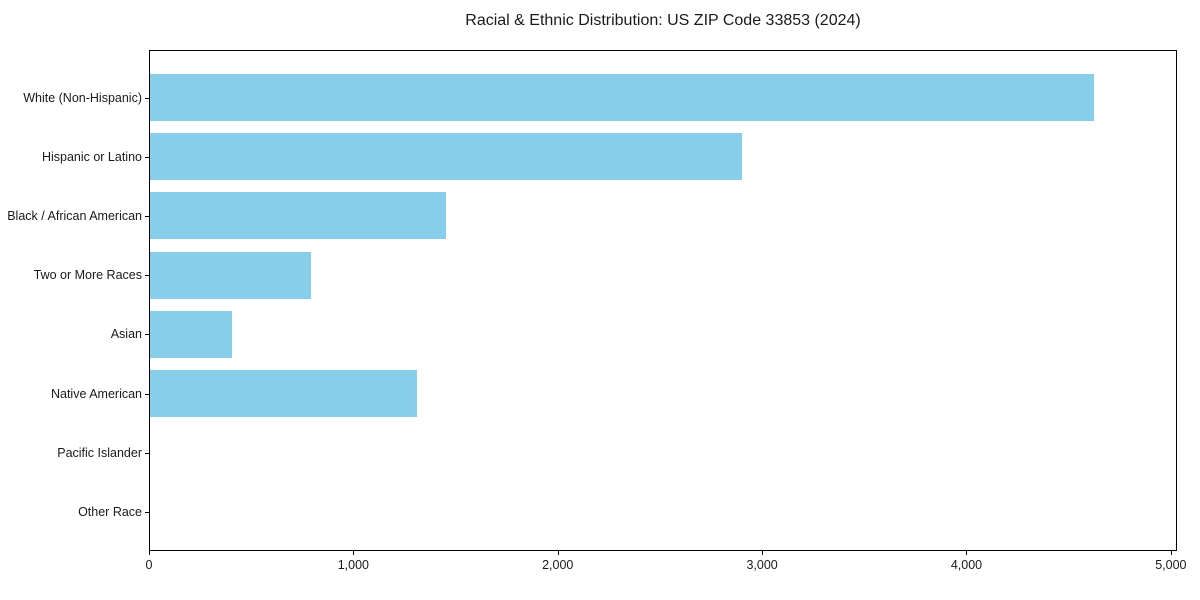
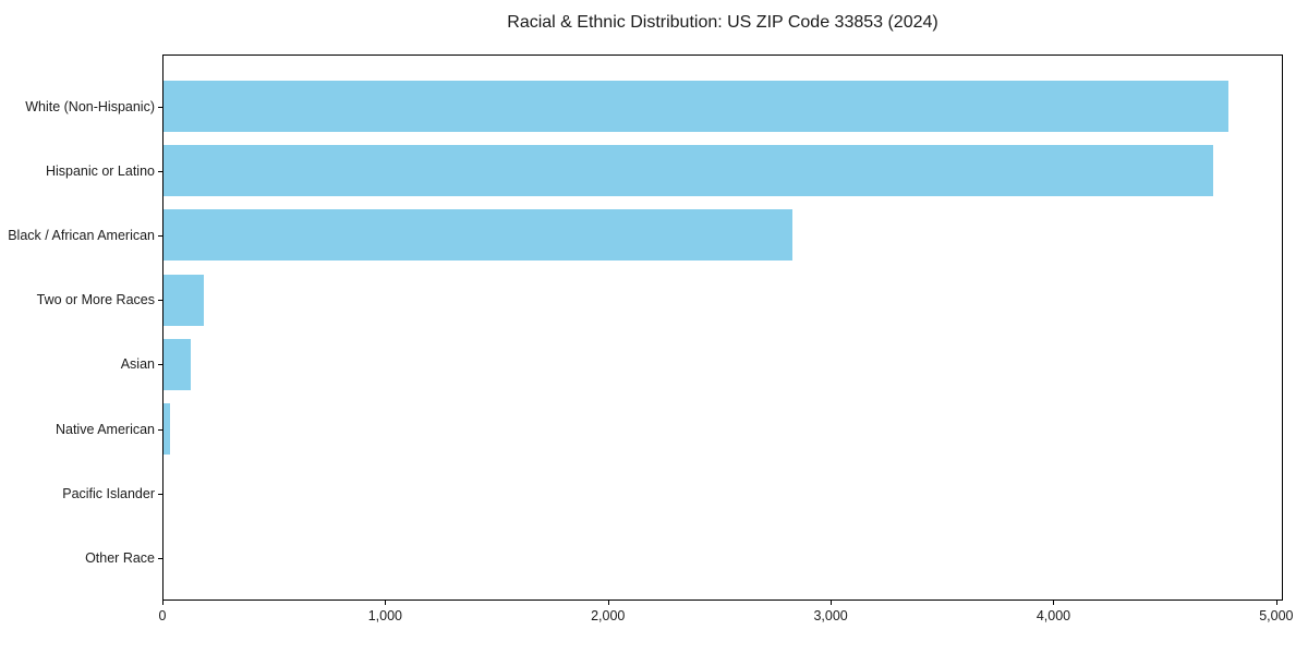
White (Non-Hispanic): 4630 -> 4790
Hispanic or Latino: 2900 -> 4720
Black / African American: 1450 -> 2830
Two or More Races: 790 -> 180
Asian: 400 -> 120
Native American: 1310 -> 30
